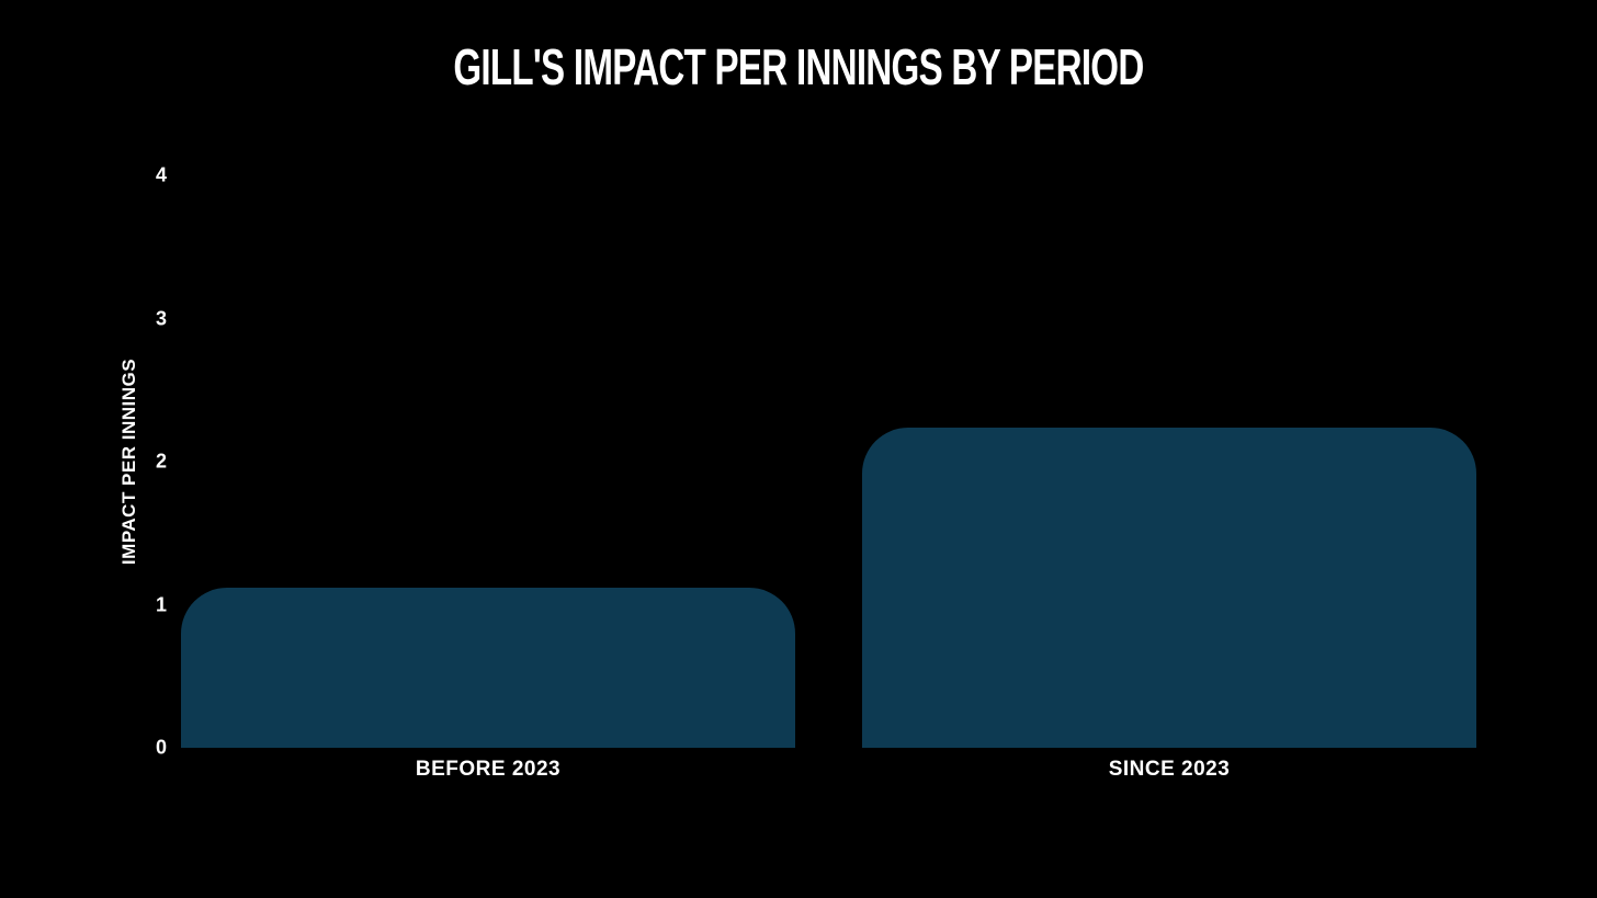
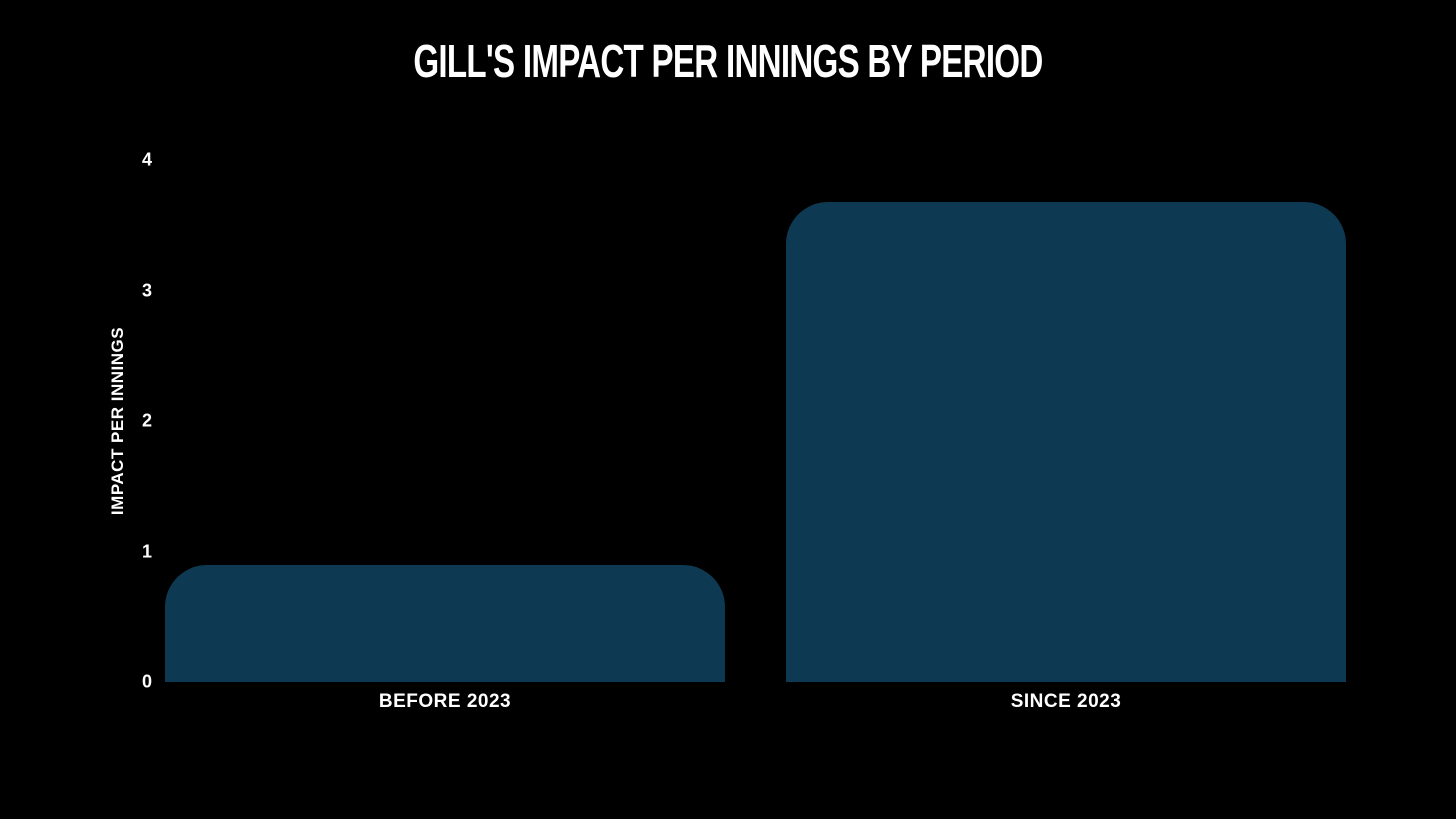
BEFORE 2023: 1.12 -> 0.90
SINCE 2023: 2.24 -> 3.68
